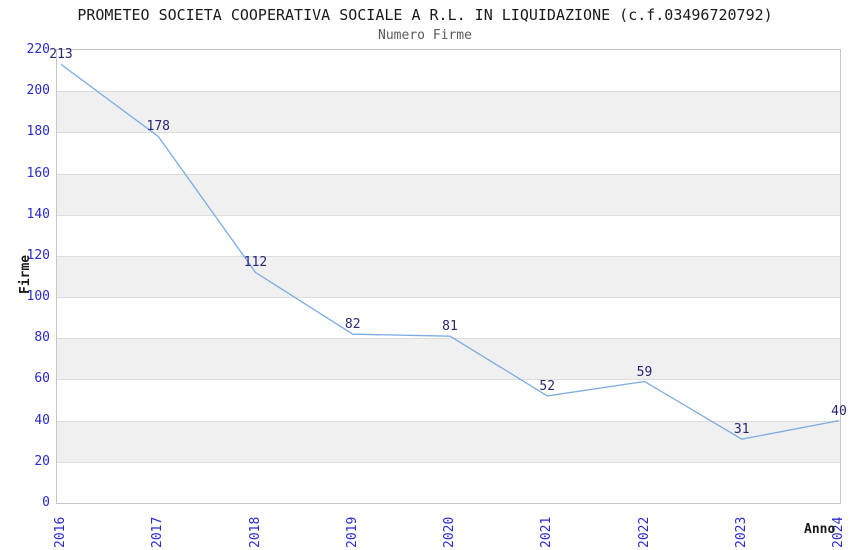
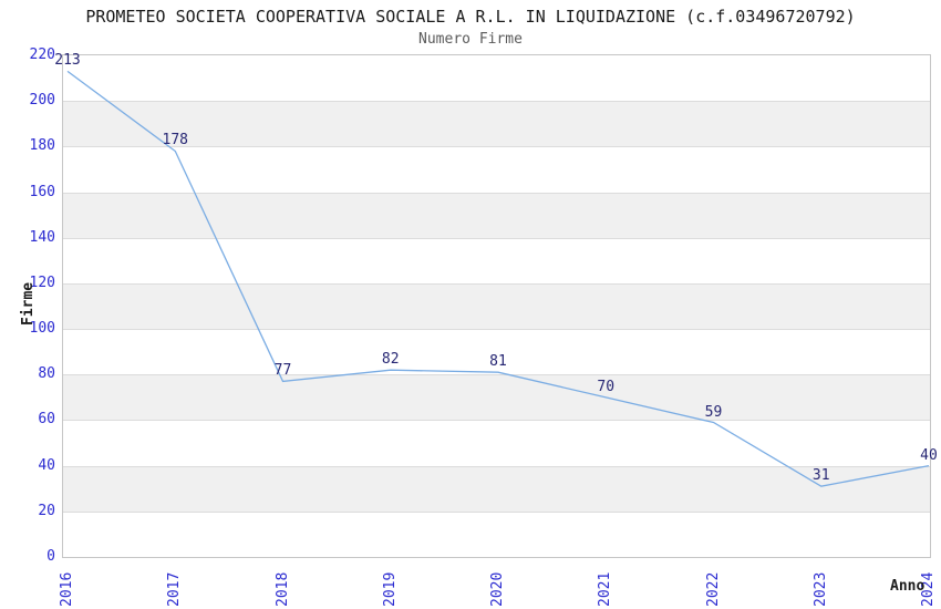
2018: 112 -> 77
2021: 52 -> 70
